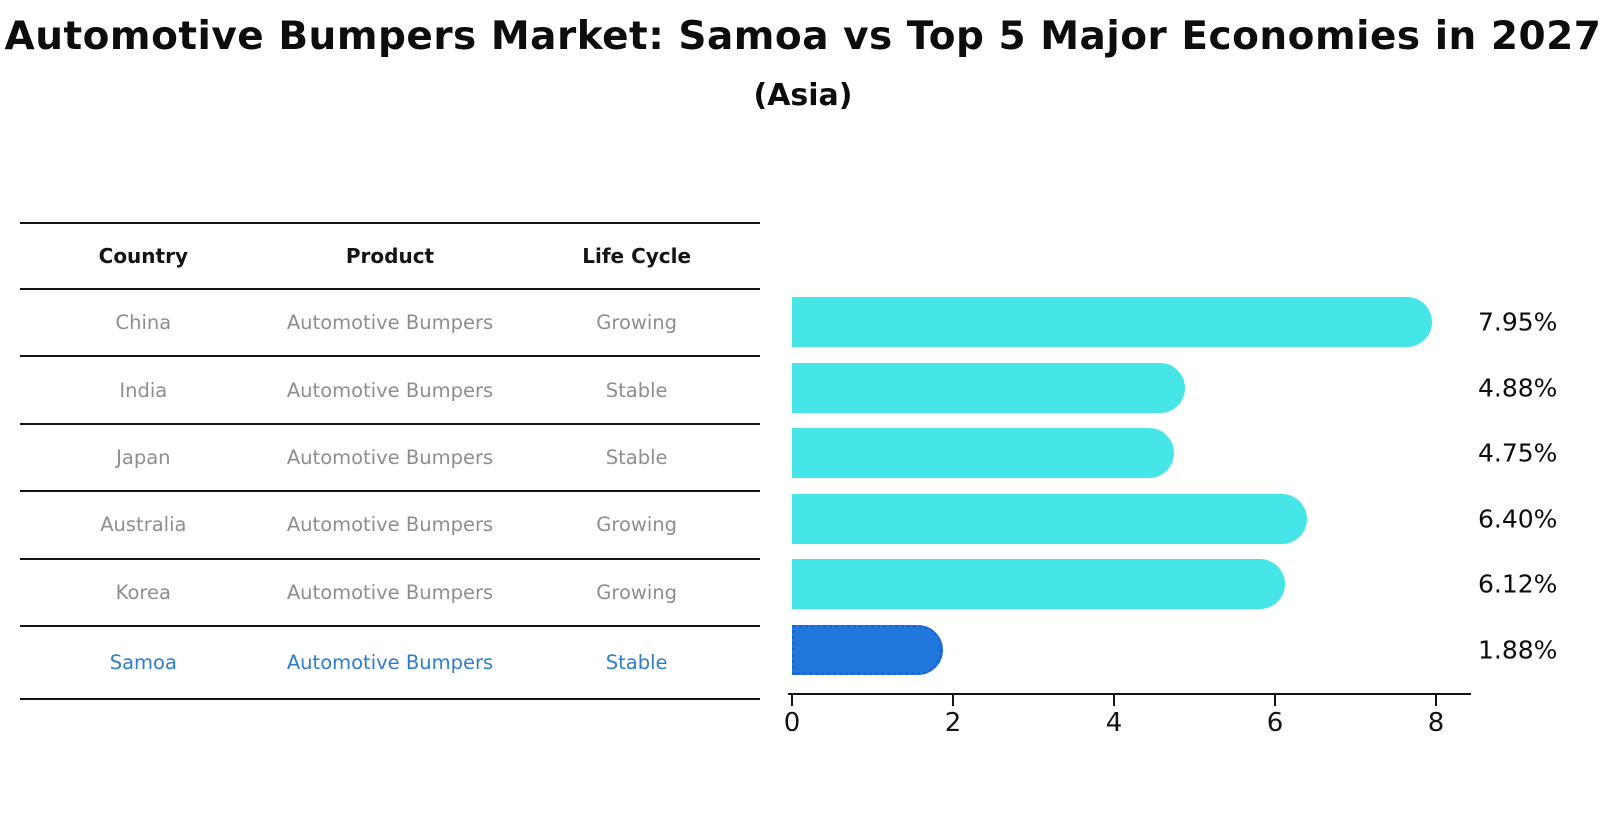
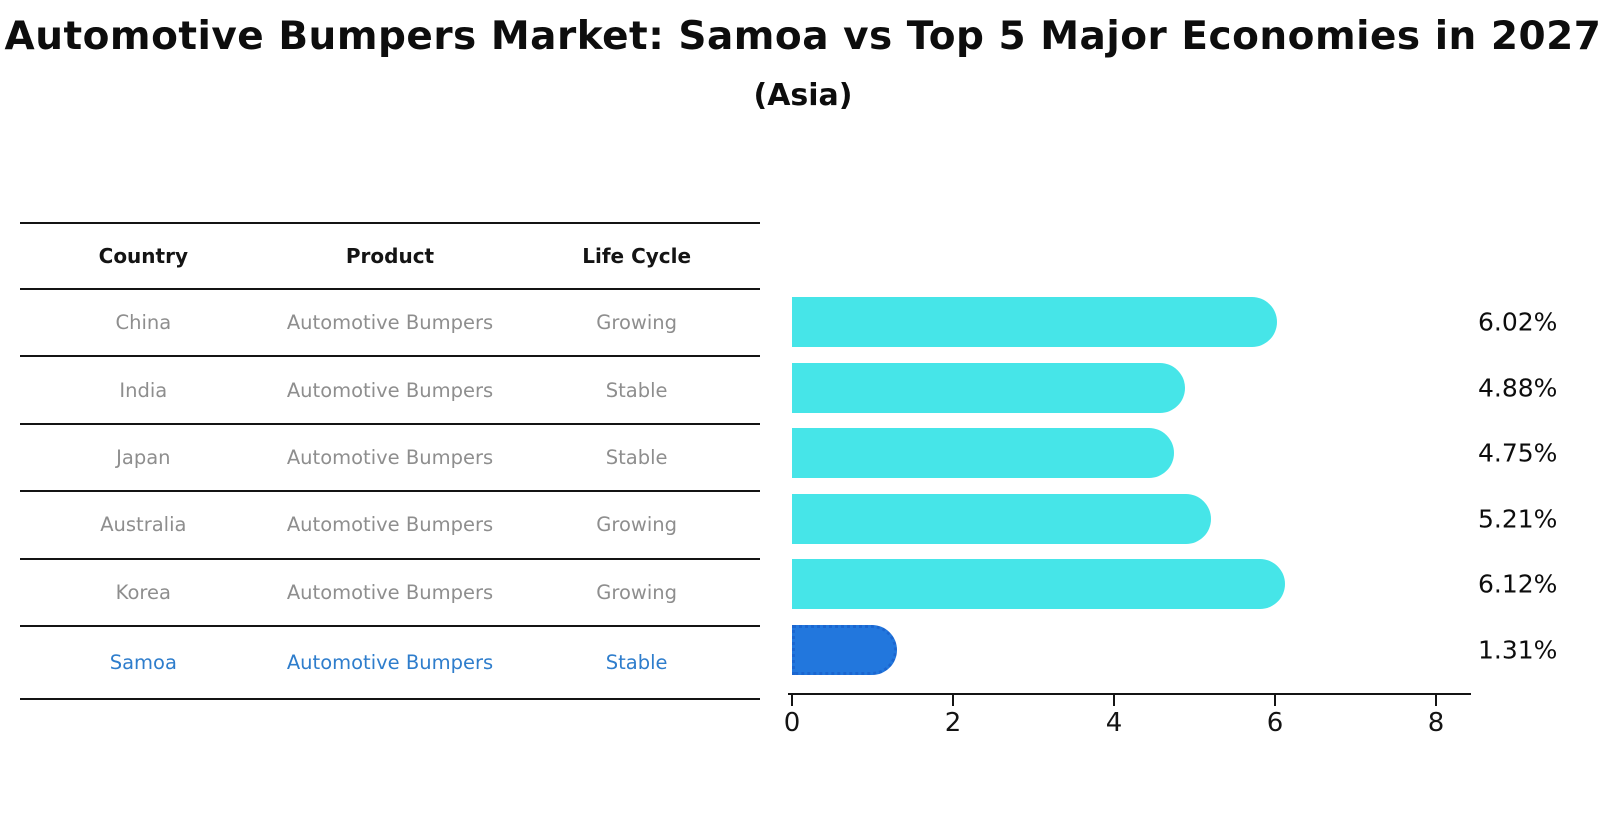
China: 7.95% -> 6.02%
Australia: 6.40% -> 5.21%
Samoa: 1.88% -> 1.31%
